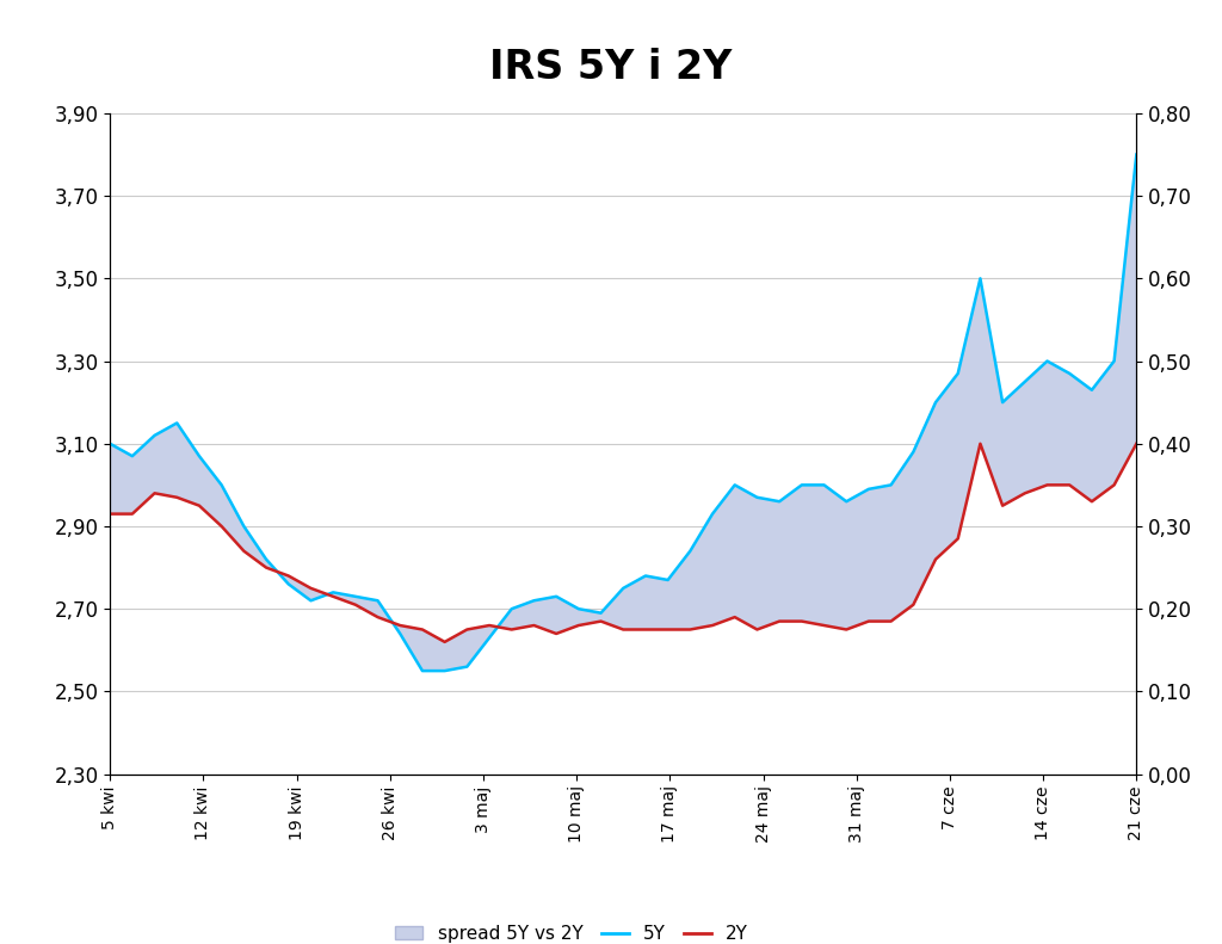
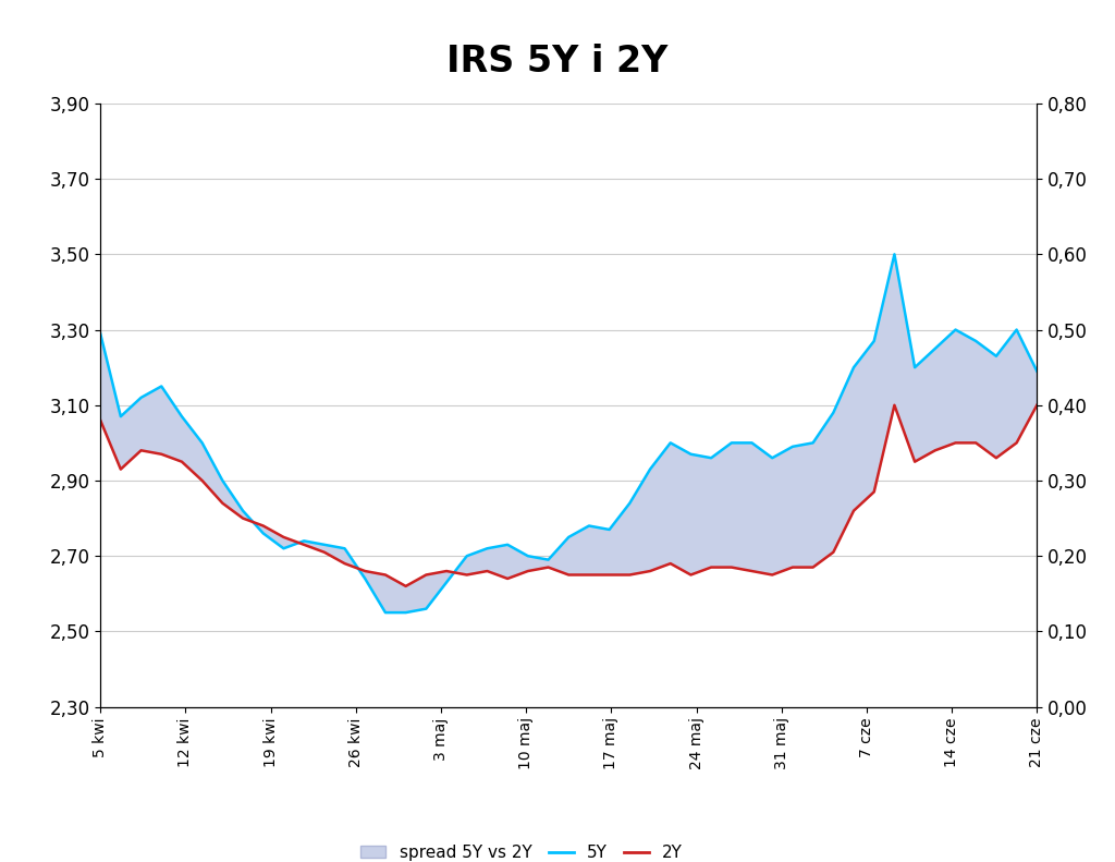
5Y/5 kwi: 3,10 -> 3,29
2Y/5 kwi: 2,93 -> 3,06
5Y/21 cze: 3,80 -> 3,19
